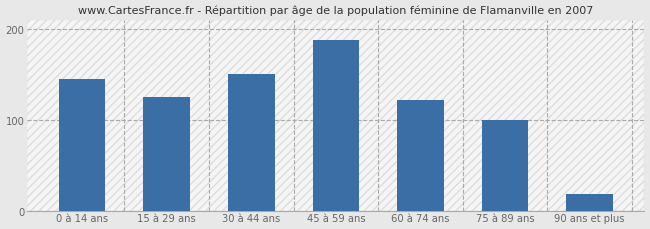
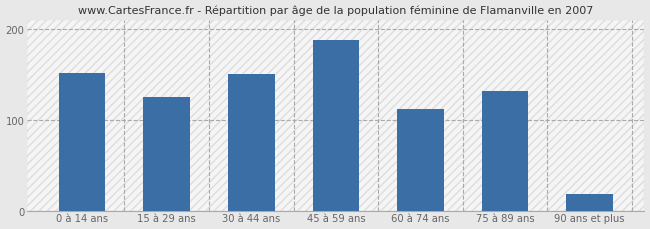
0 à 14 ans: 145 -> 152
60 à 74 ans: 122 -> 112
75 à 89 ans: 100 -> 132
